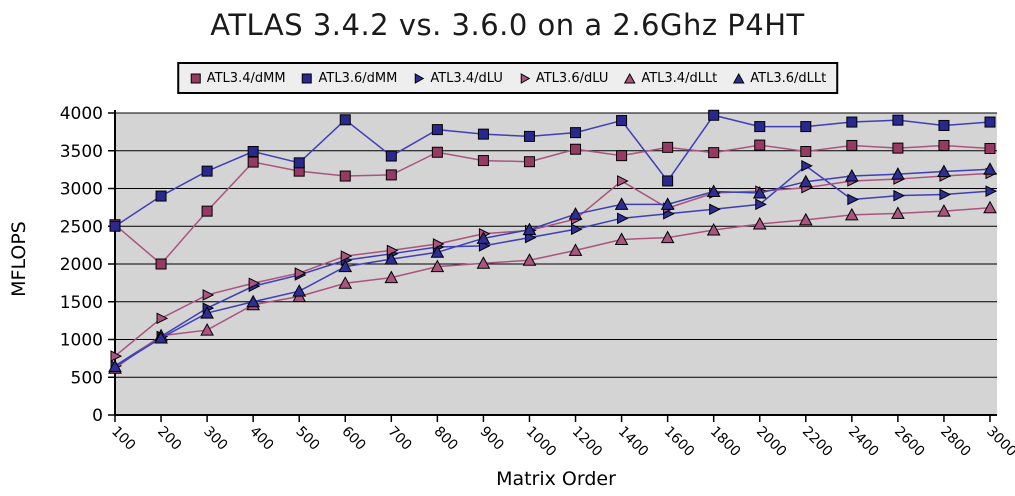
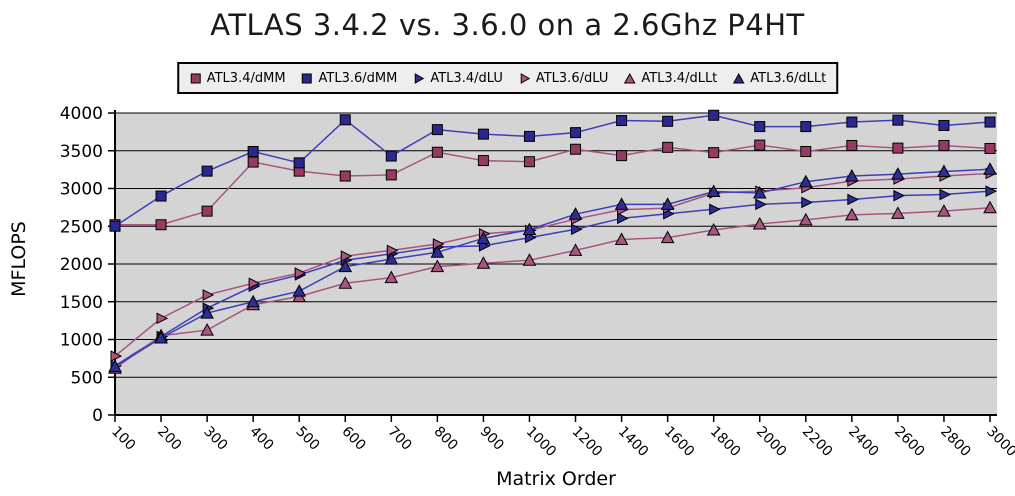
ATL3.4/dMM/200: 2000 -> 2500
ATL3.6/dLU/1400: 3100 -> 2700
ATL3.6/dMM/1600: 3100 -> 3900
ATL3.4/dLU/2200: 3300 -> 2800
